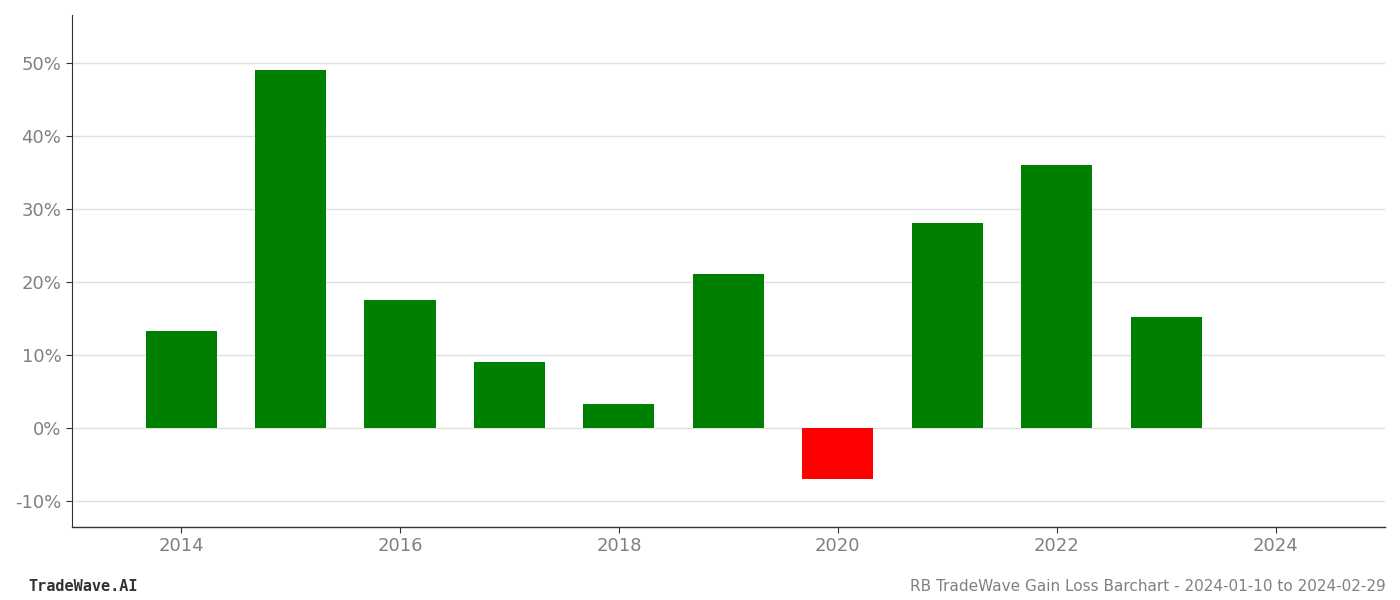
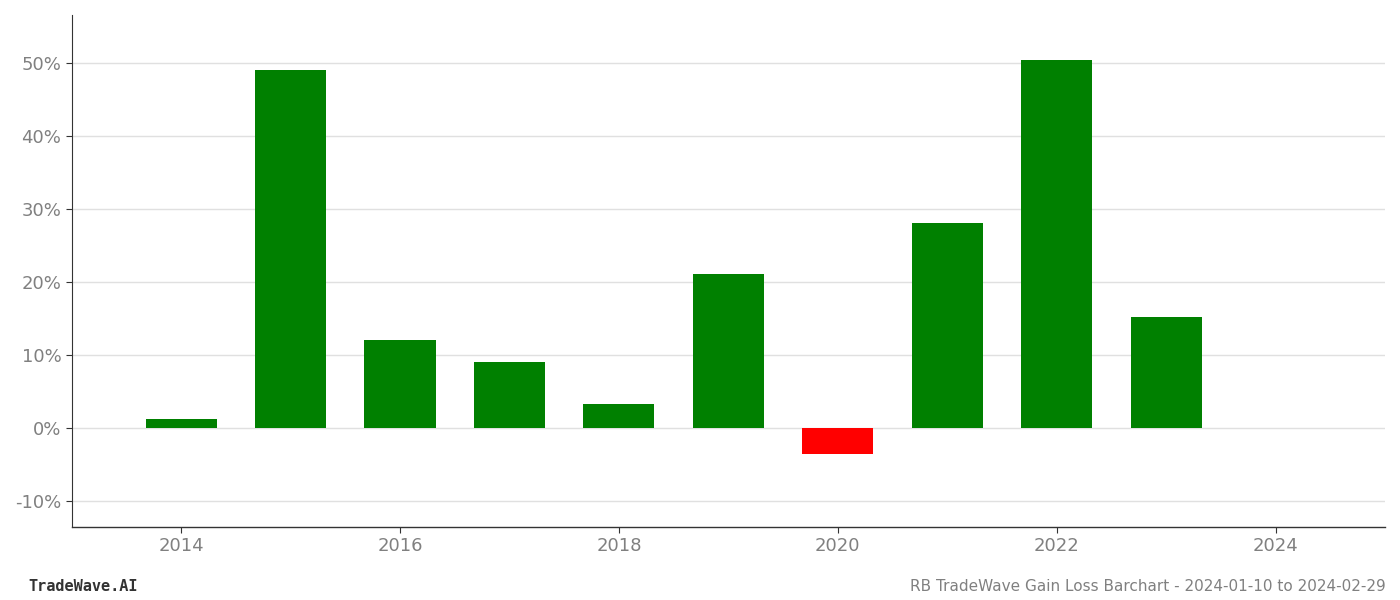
2014: 13.3% -> 1.2%
2016: 17.5% -> 12.0%
2020: -7.0% -> -3.6%
2022: 36.0% -> 50.4%
